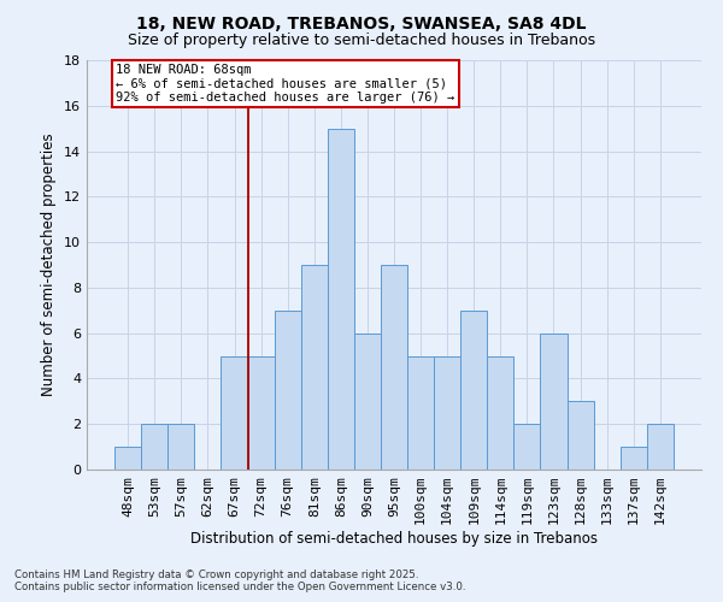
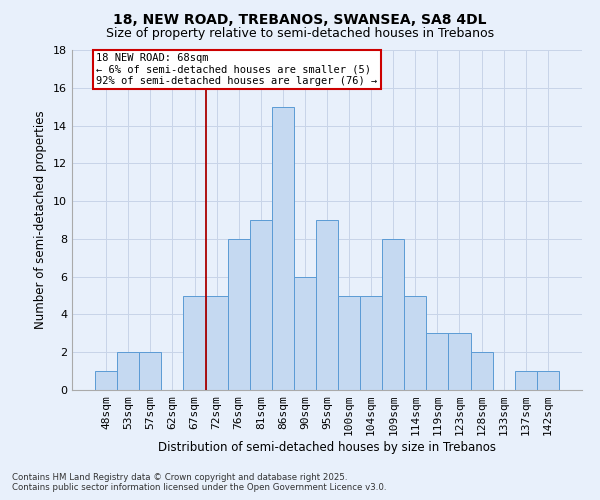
76sqm: 7 -> 8
109sqm: 7 -> 8
119sqm: 2 -> 3
123sqm: 6 -> 3
128sqm: 3 -> 2
142sqm: 2 -> 1
